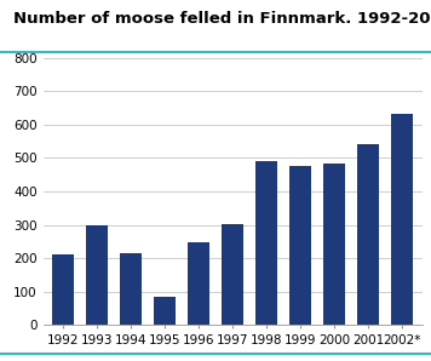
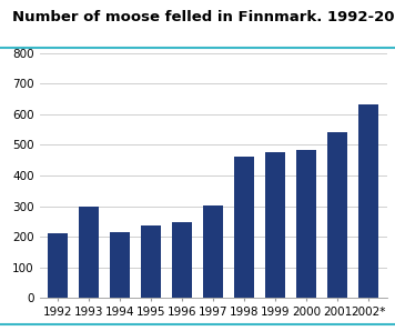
1995: 85 -> 238
1998: 490 -> 460
